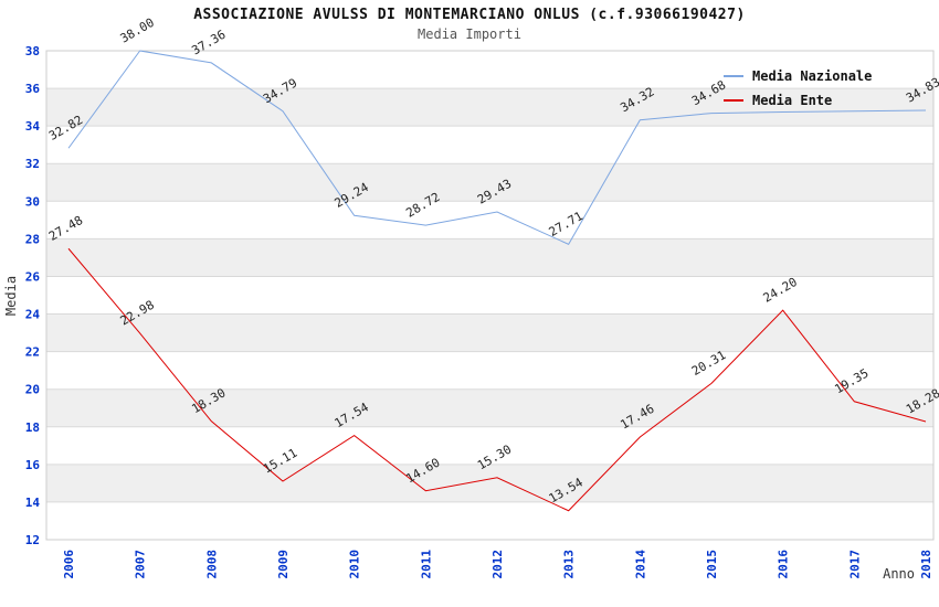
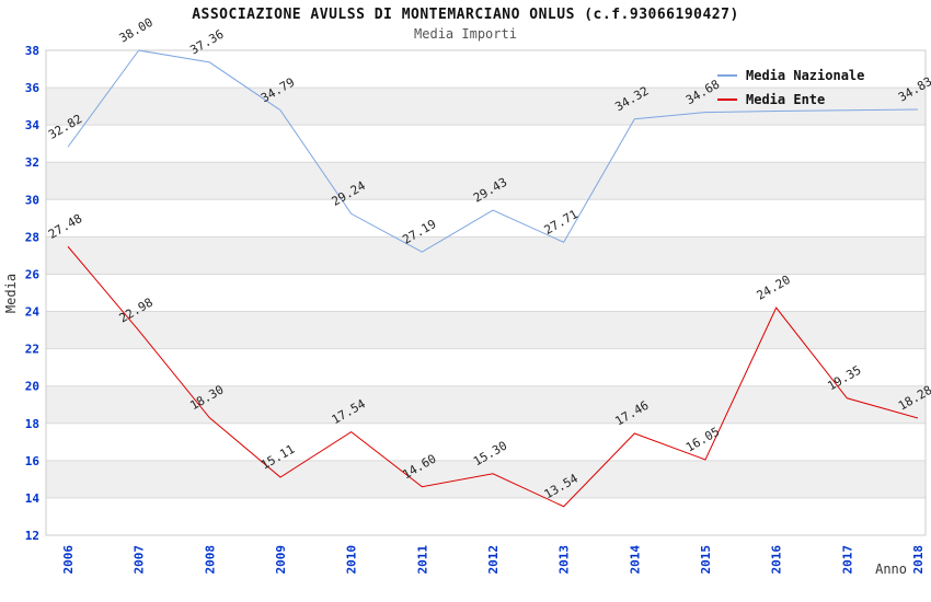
Media Nazionale/2011: 28.72 -> 27.19
Media Ente/2015: 20.31 -> 16.05
